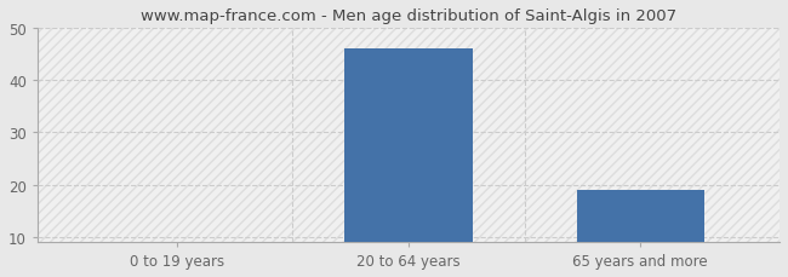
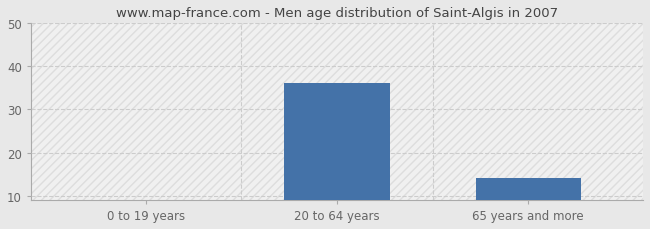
20 to 64 years: 46 -> 36
65 years and more: 19 -> 14
